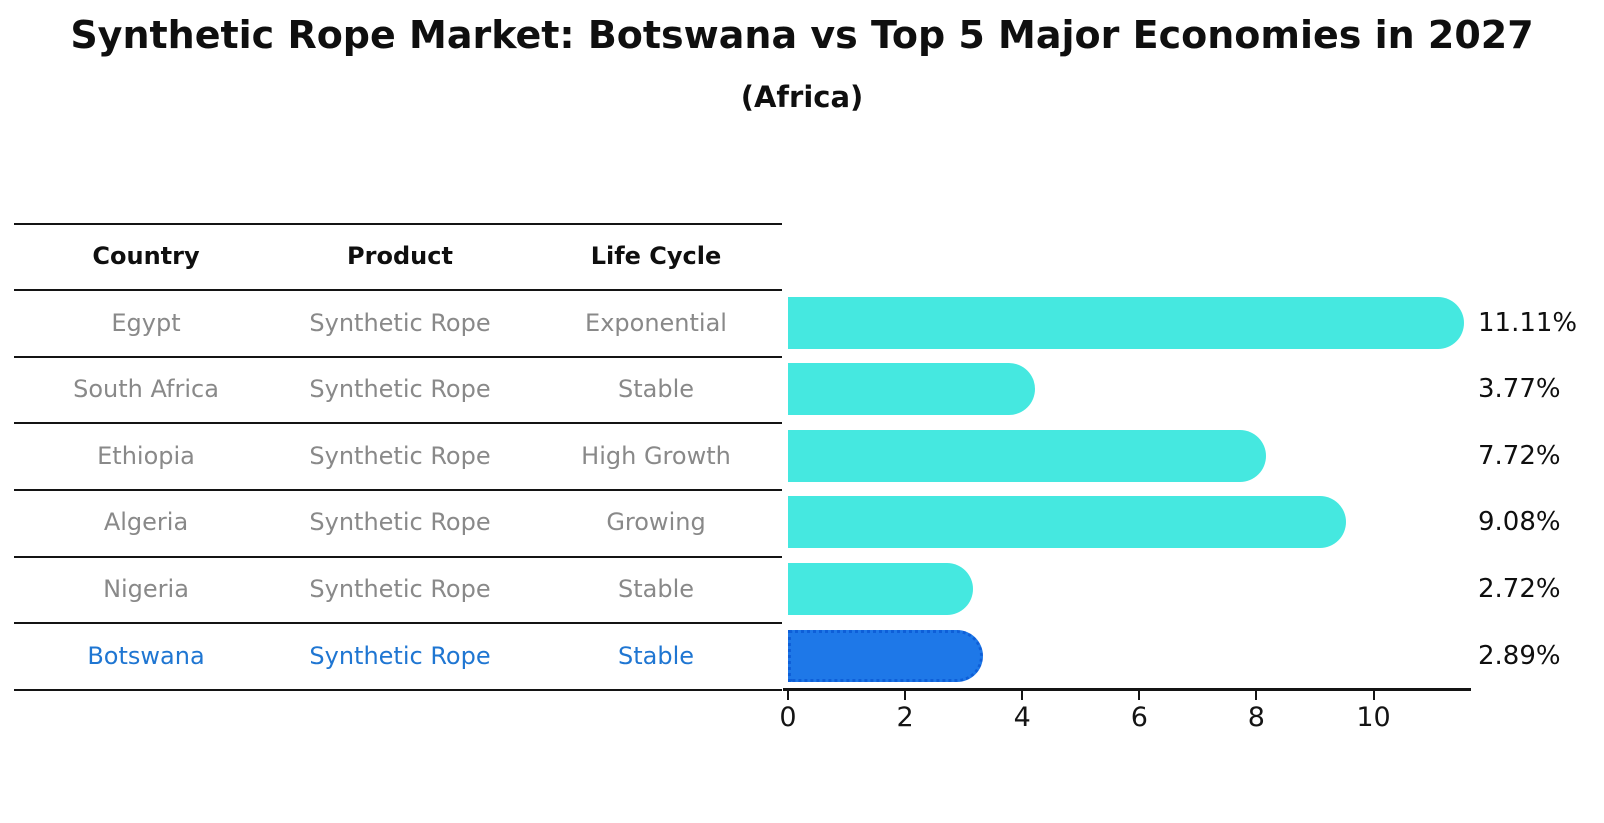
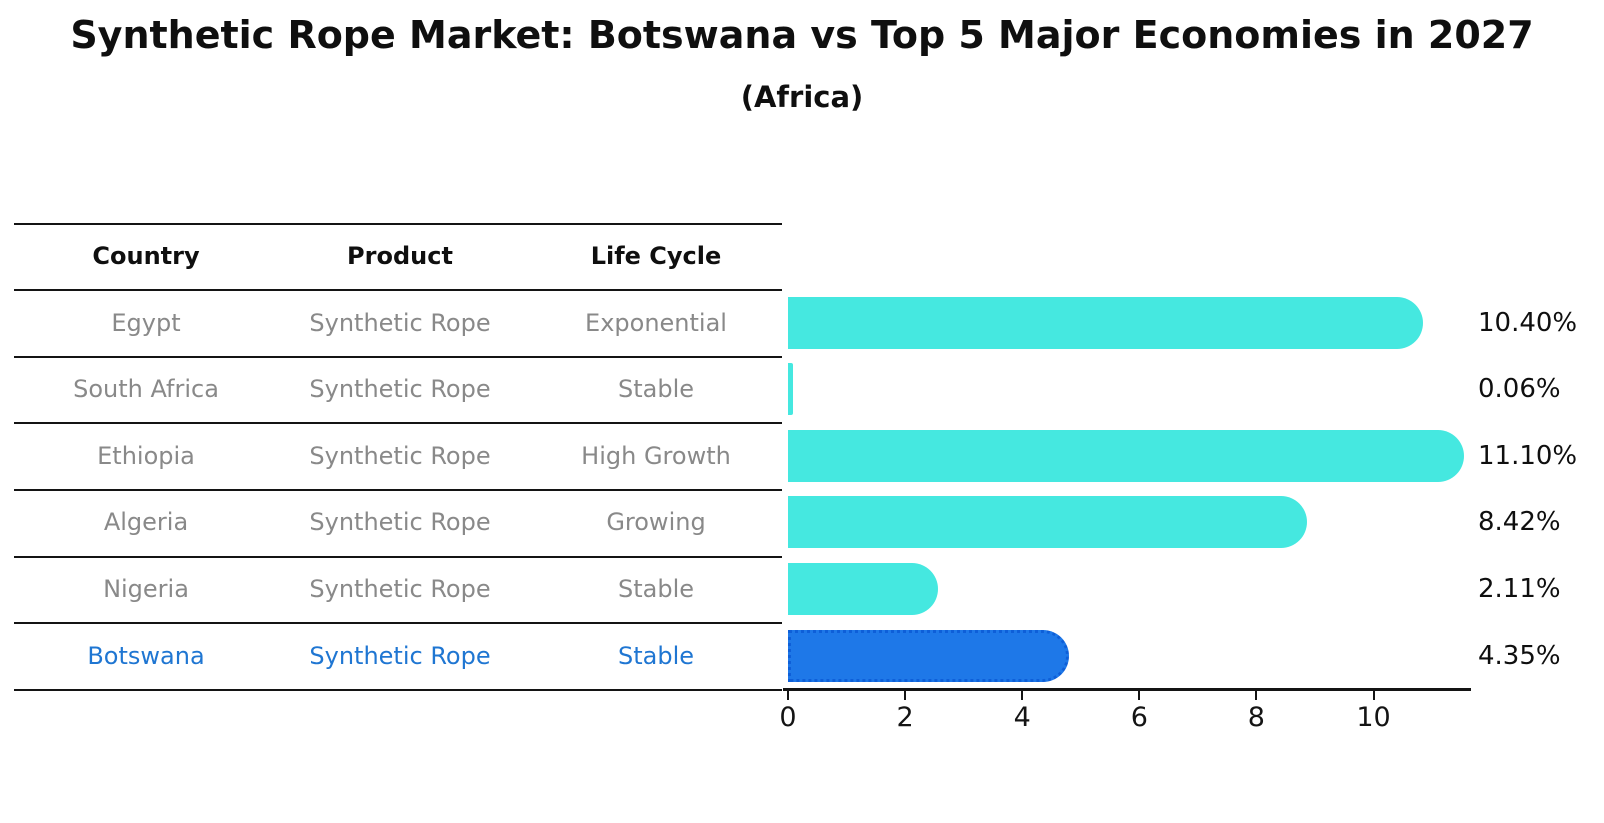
Egypt: 11.11% -> 10.40%
South Africa: 3.77% -> 0.06%
Ethiopia: 7.72% -> 11.10%
Algeria: 9.08% -> 8.42%
Nigeria: 2.72% -> 2.11%
Botswana: 2.89% -> 4.35%
